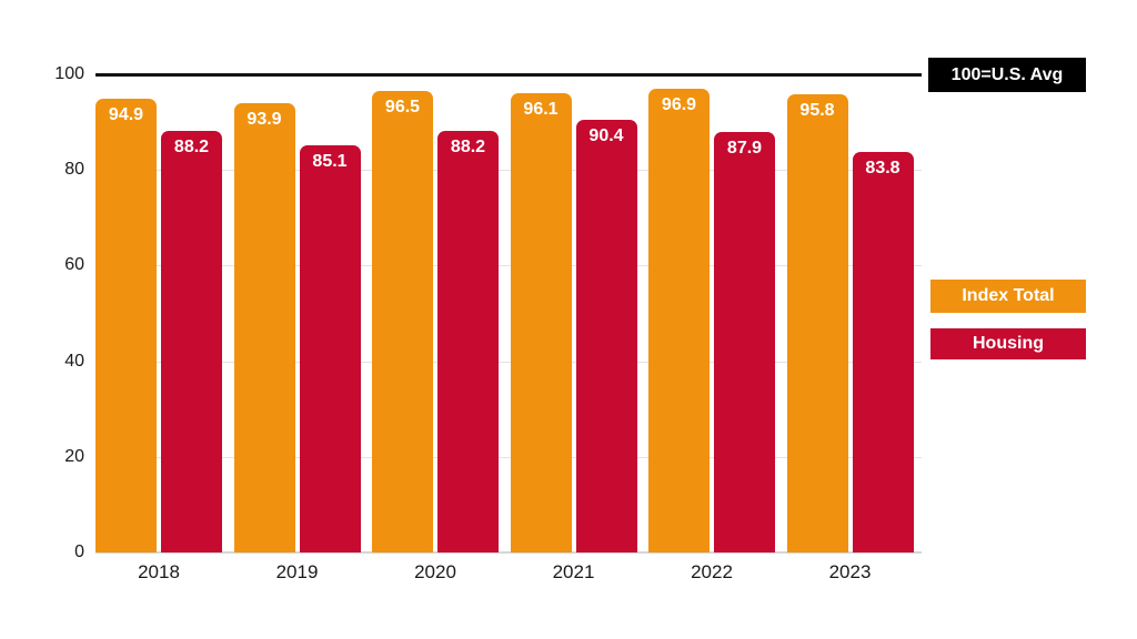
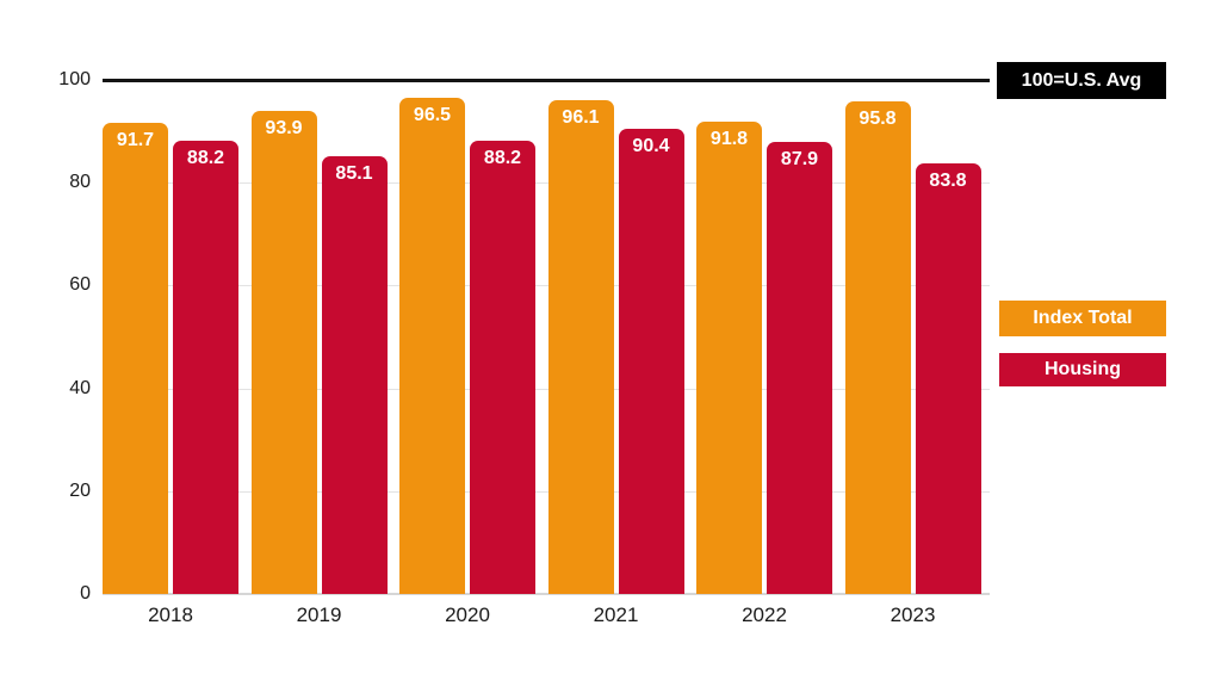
Index Total/2018: 94.9 -> 91.7
Index Total/2022: 96.9 -> 91.8
